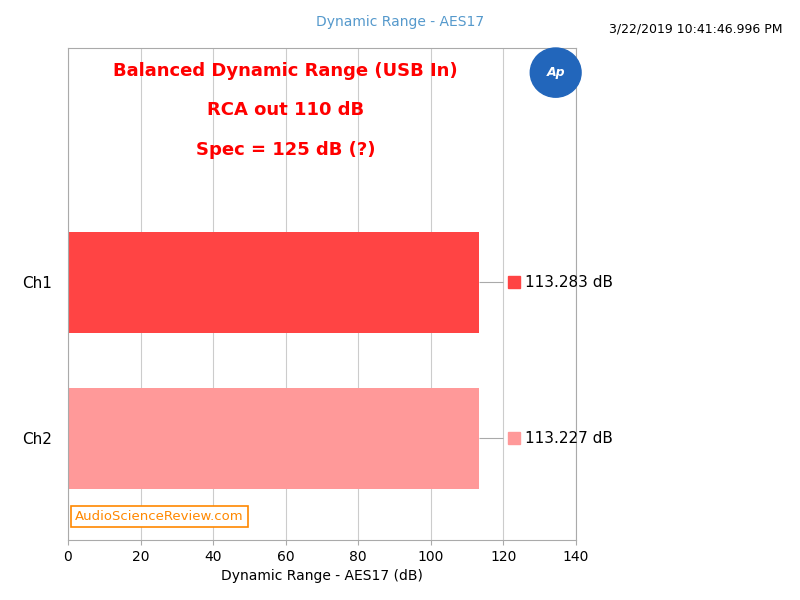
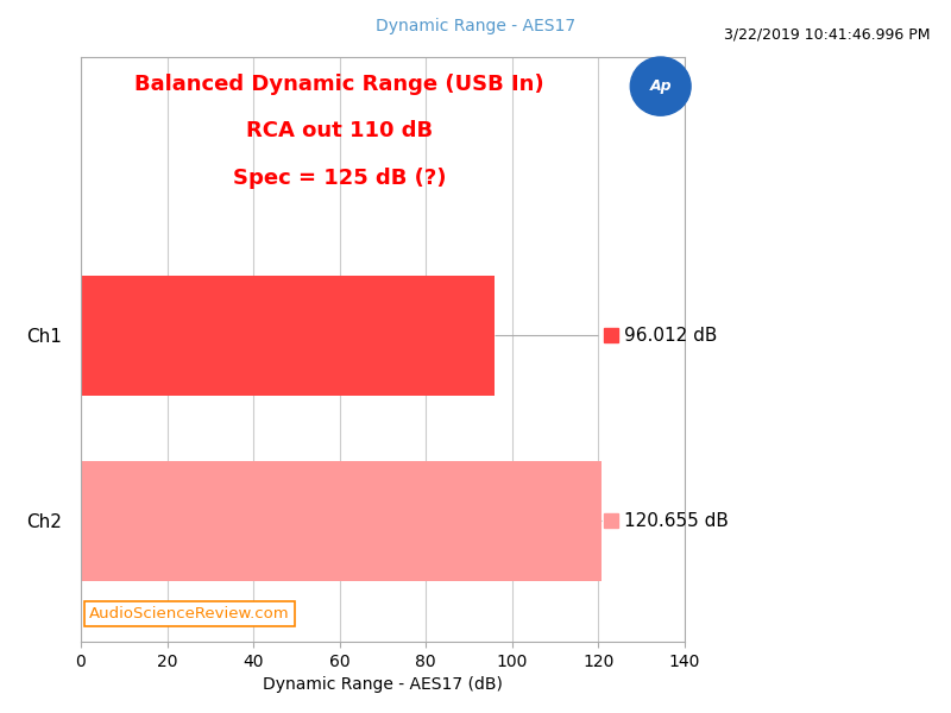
Ch1: 113.283 -> 96.012
Ch2: 113.227 -> 120.655
